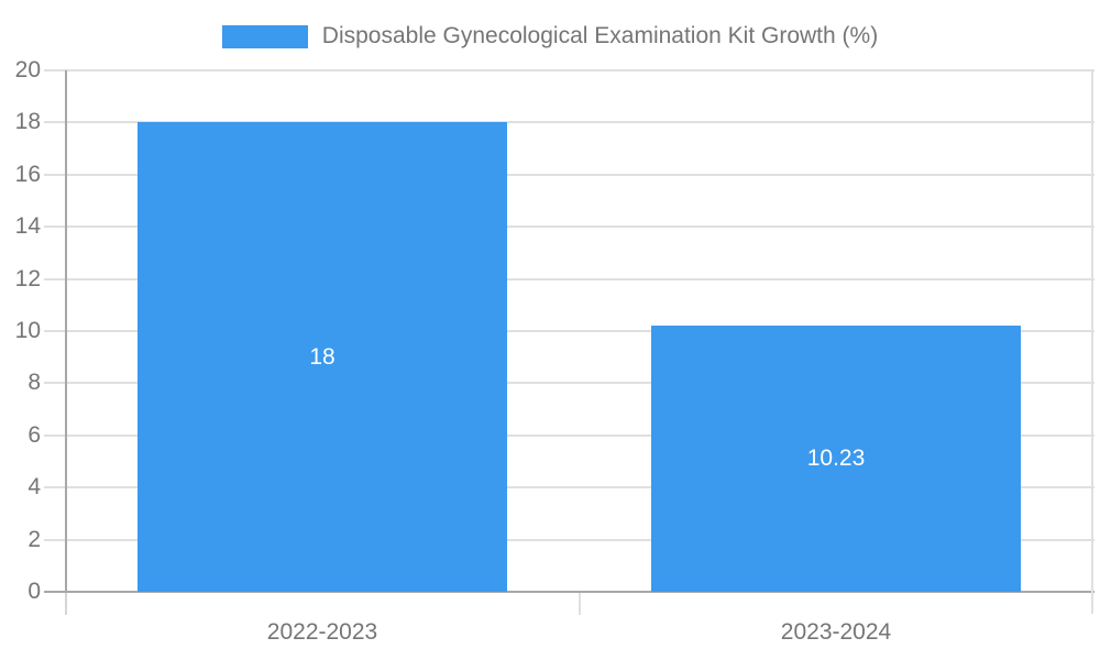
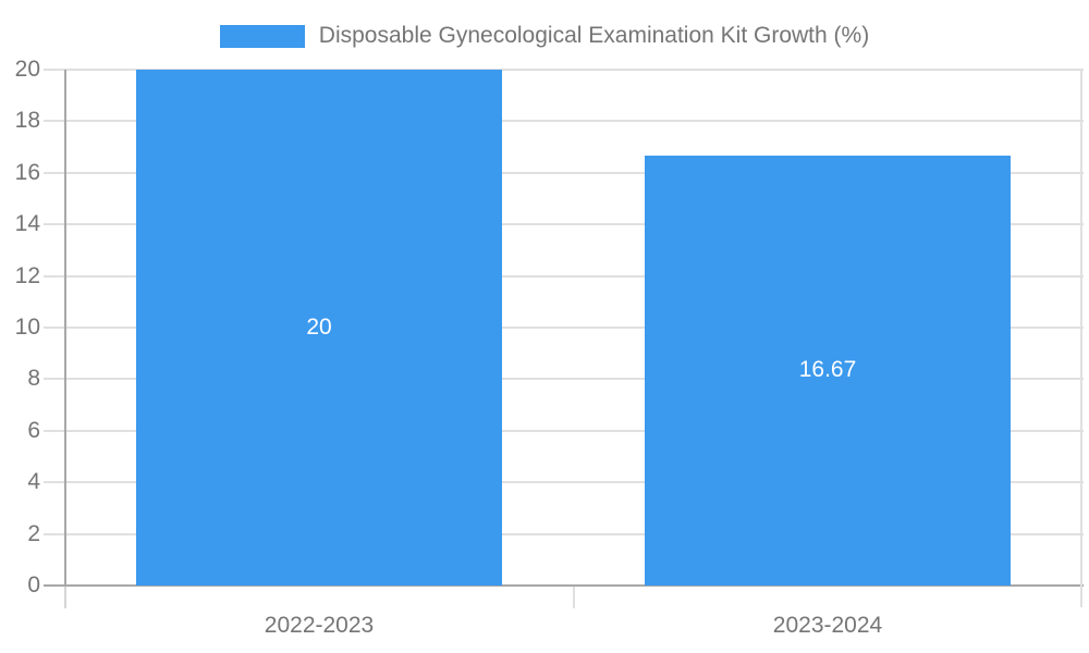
2022-2023: 18 -> 20
2023-2024: 10.23 -> 16.67
